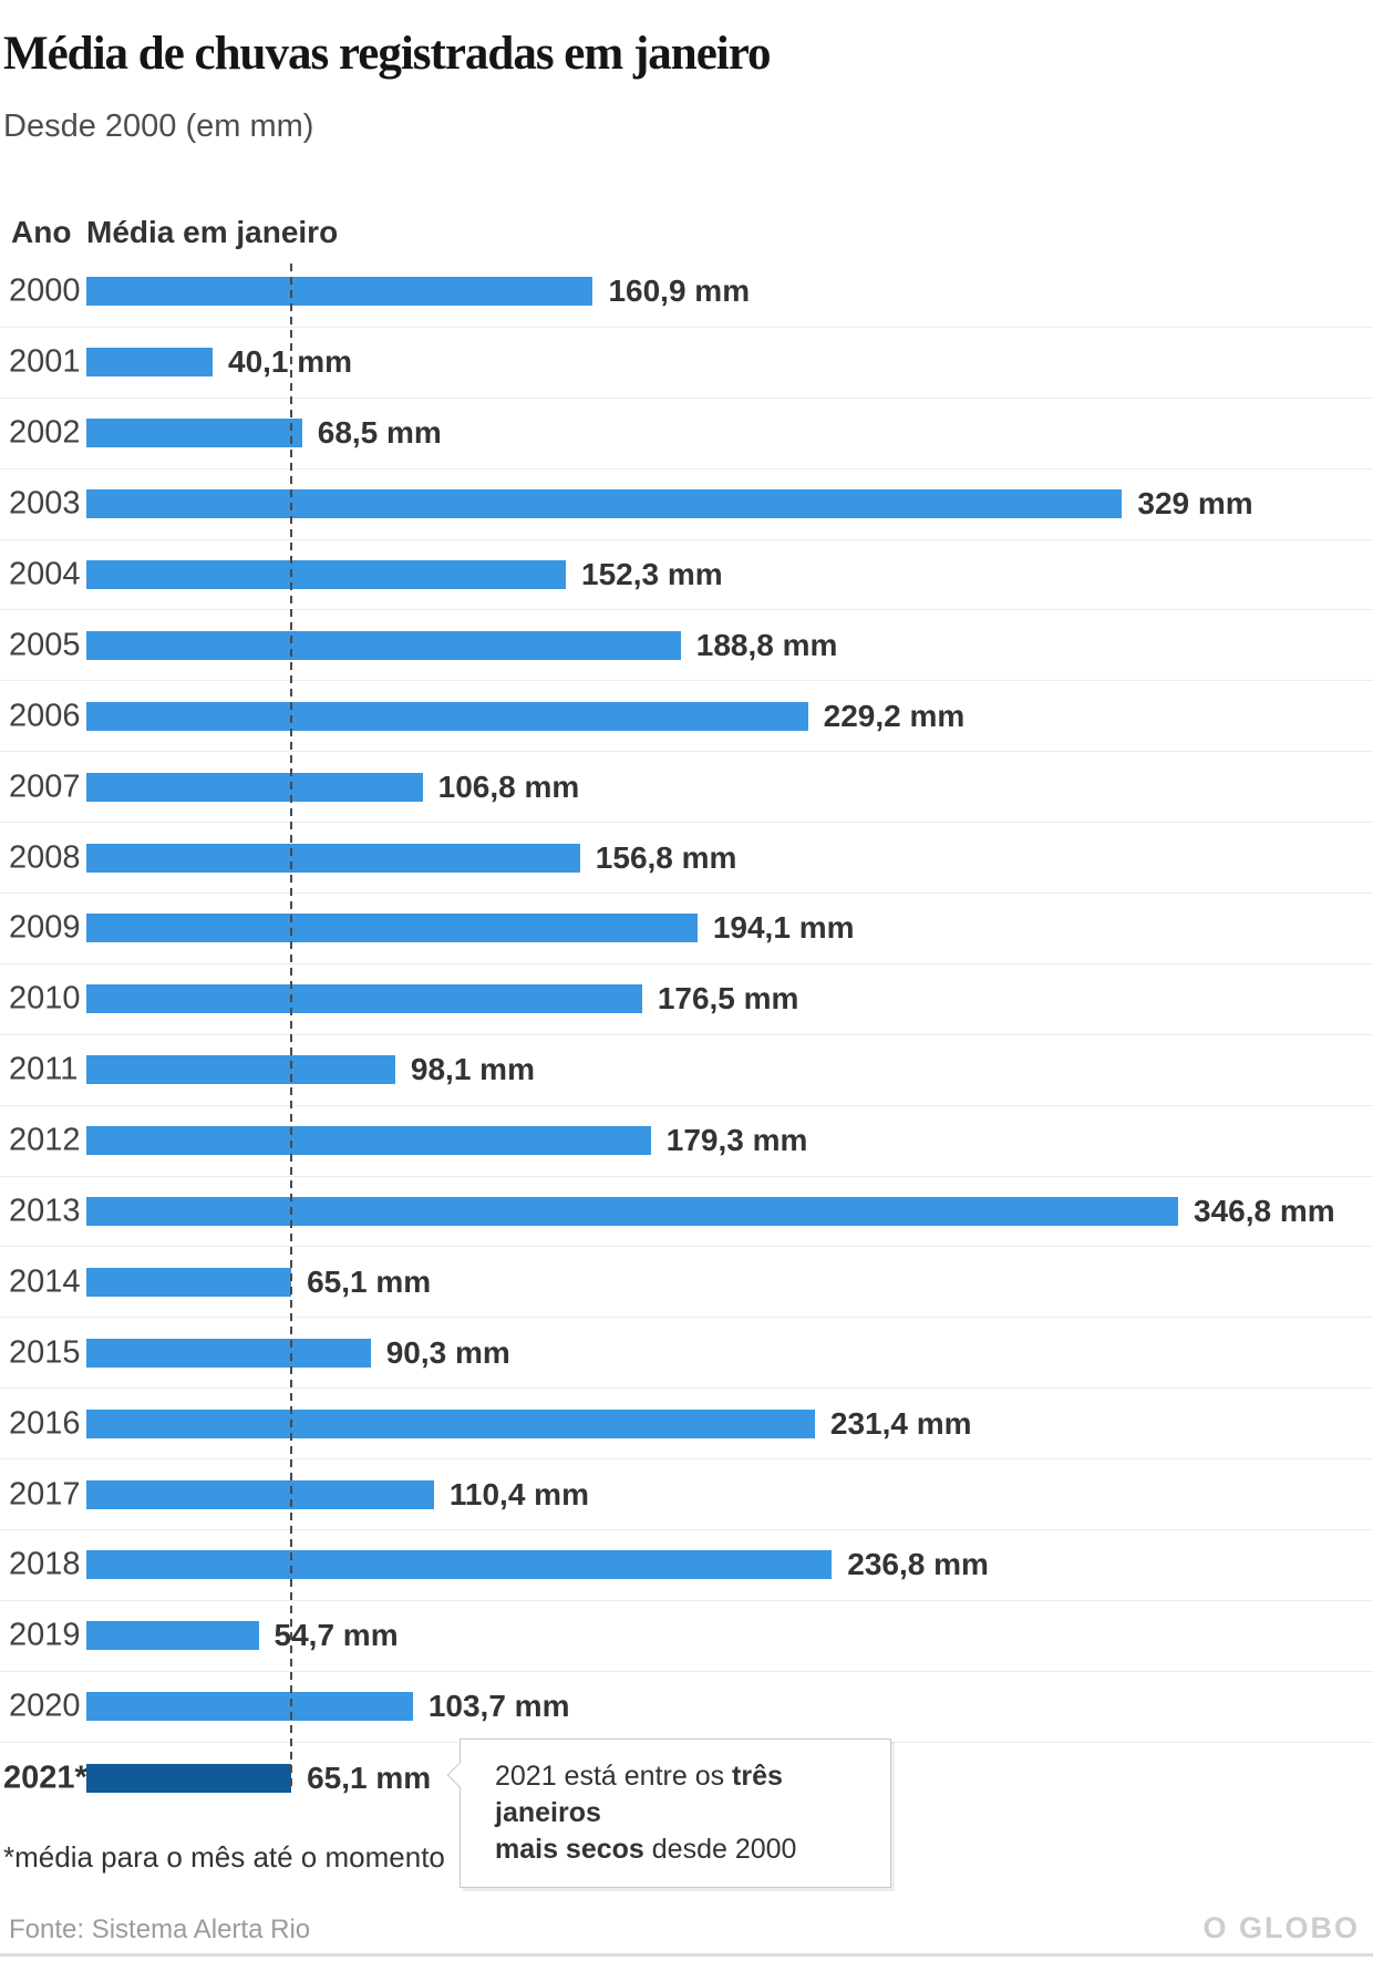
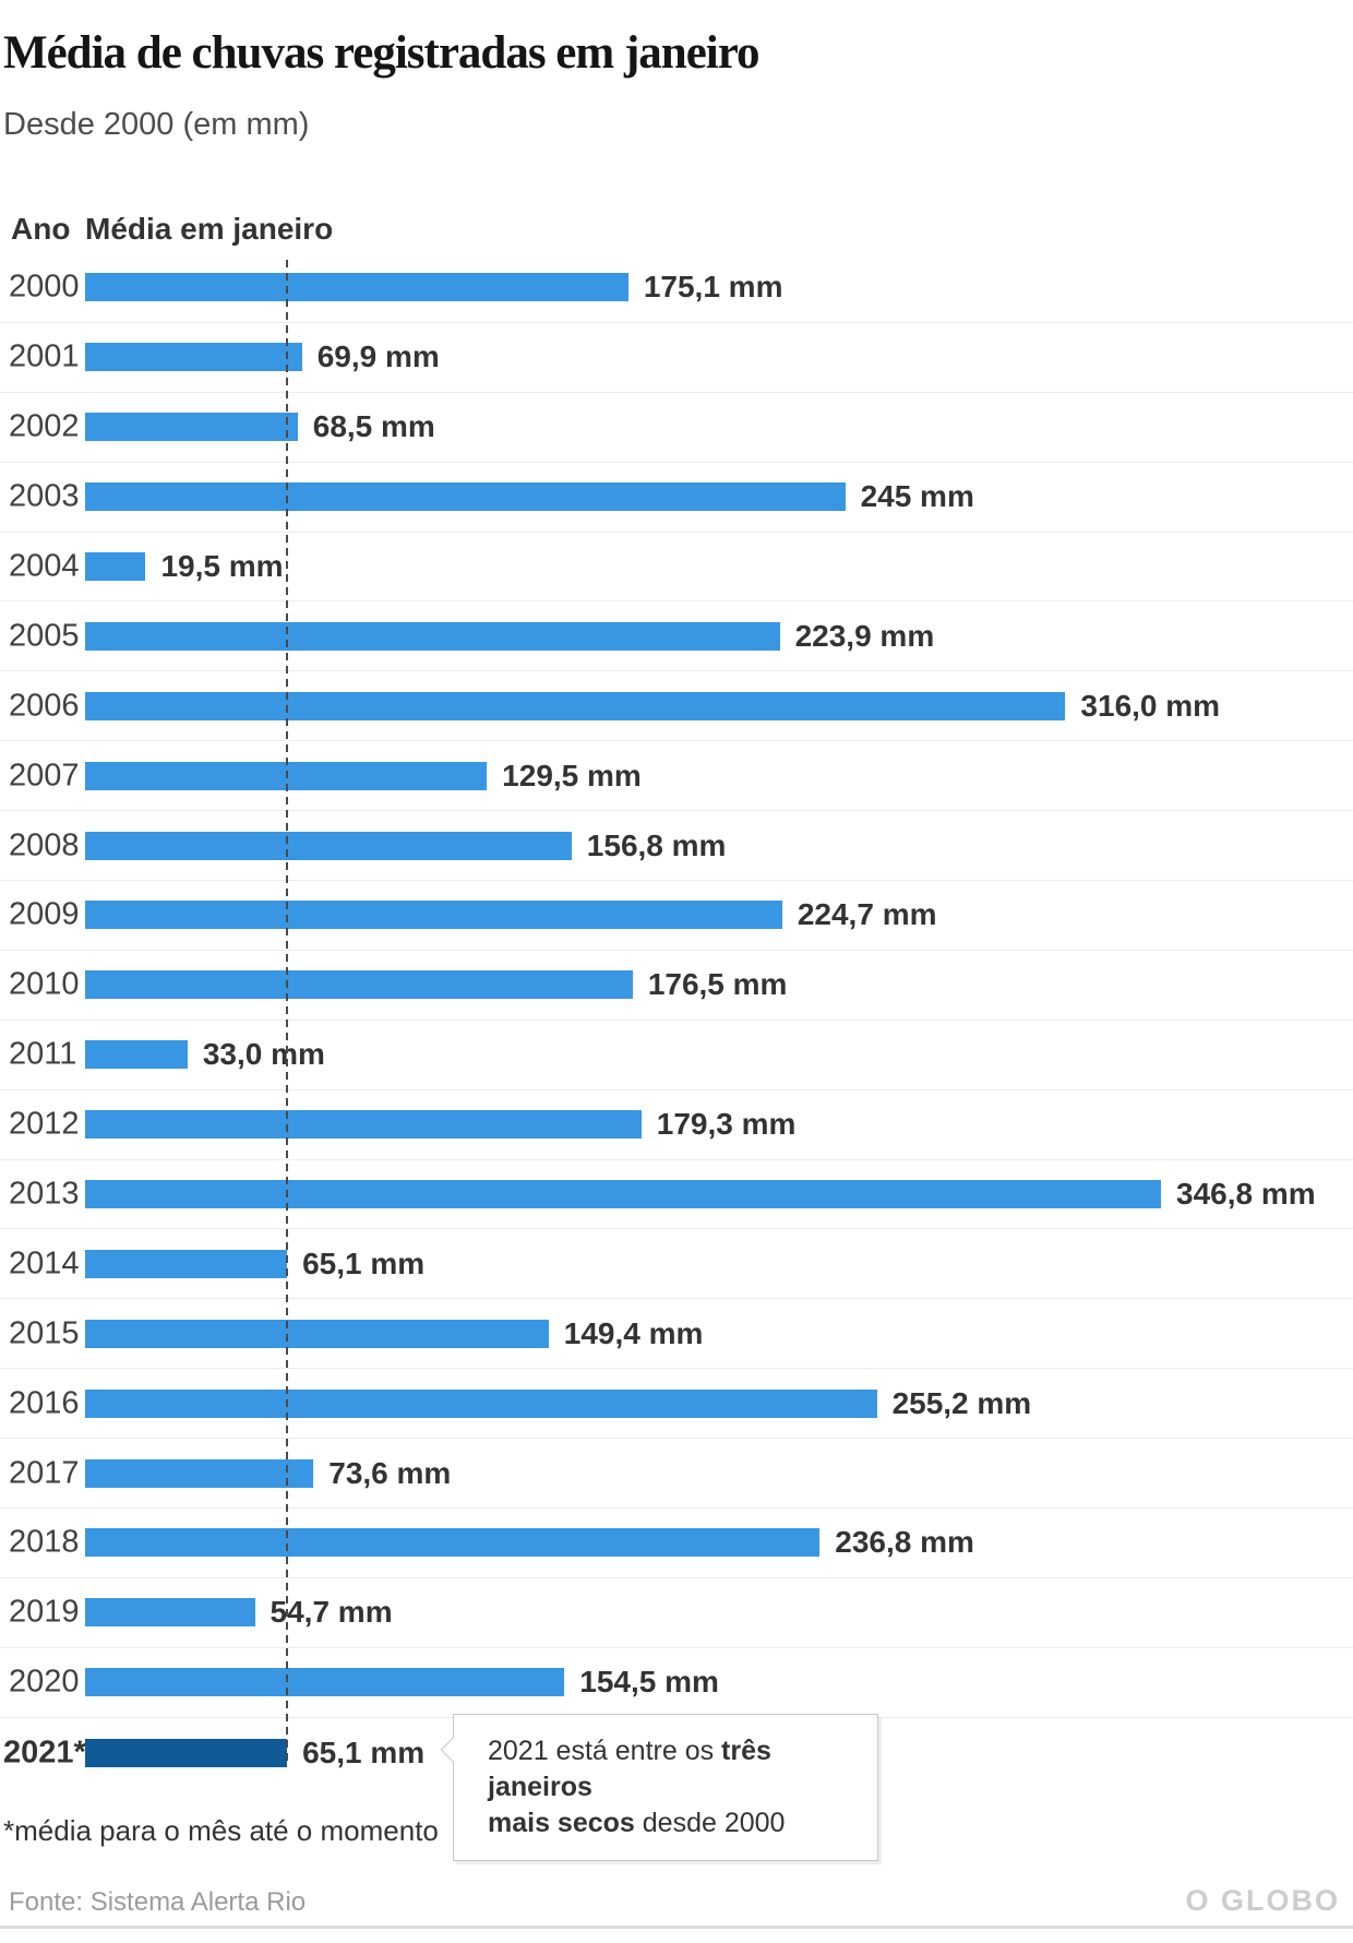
2000: 160,9 -> 175,1
2001: 40,1 -> 69,9
2003: 329 -> 245
2004: 152,3 -> 19,5
2005: 188,8 -> 223,9
2006: 229,2 -> 316,0
2007: 106,8 -> 129,5
2009: 194,1 -> 224,7
2011: 98,1 -> 33,0
2015: 90,3 -> 149,4
2016: 231,4 -> 255,2
2017: 110,4 -> 73,6
2020: 103,7 -> 154,5
